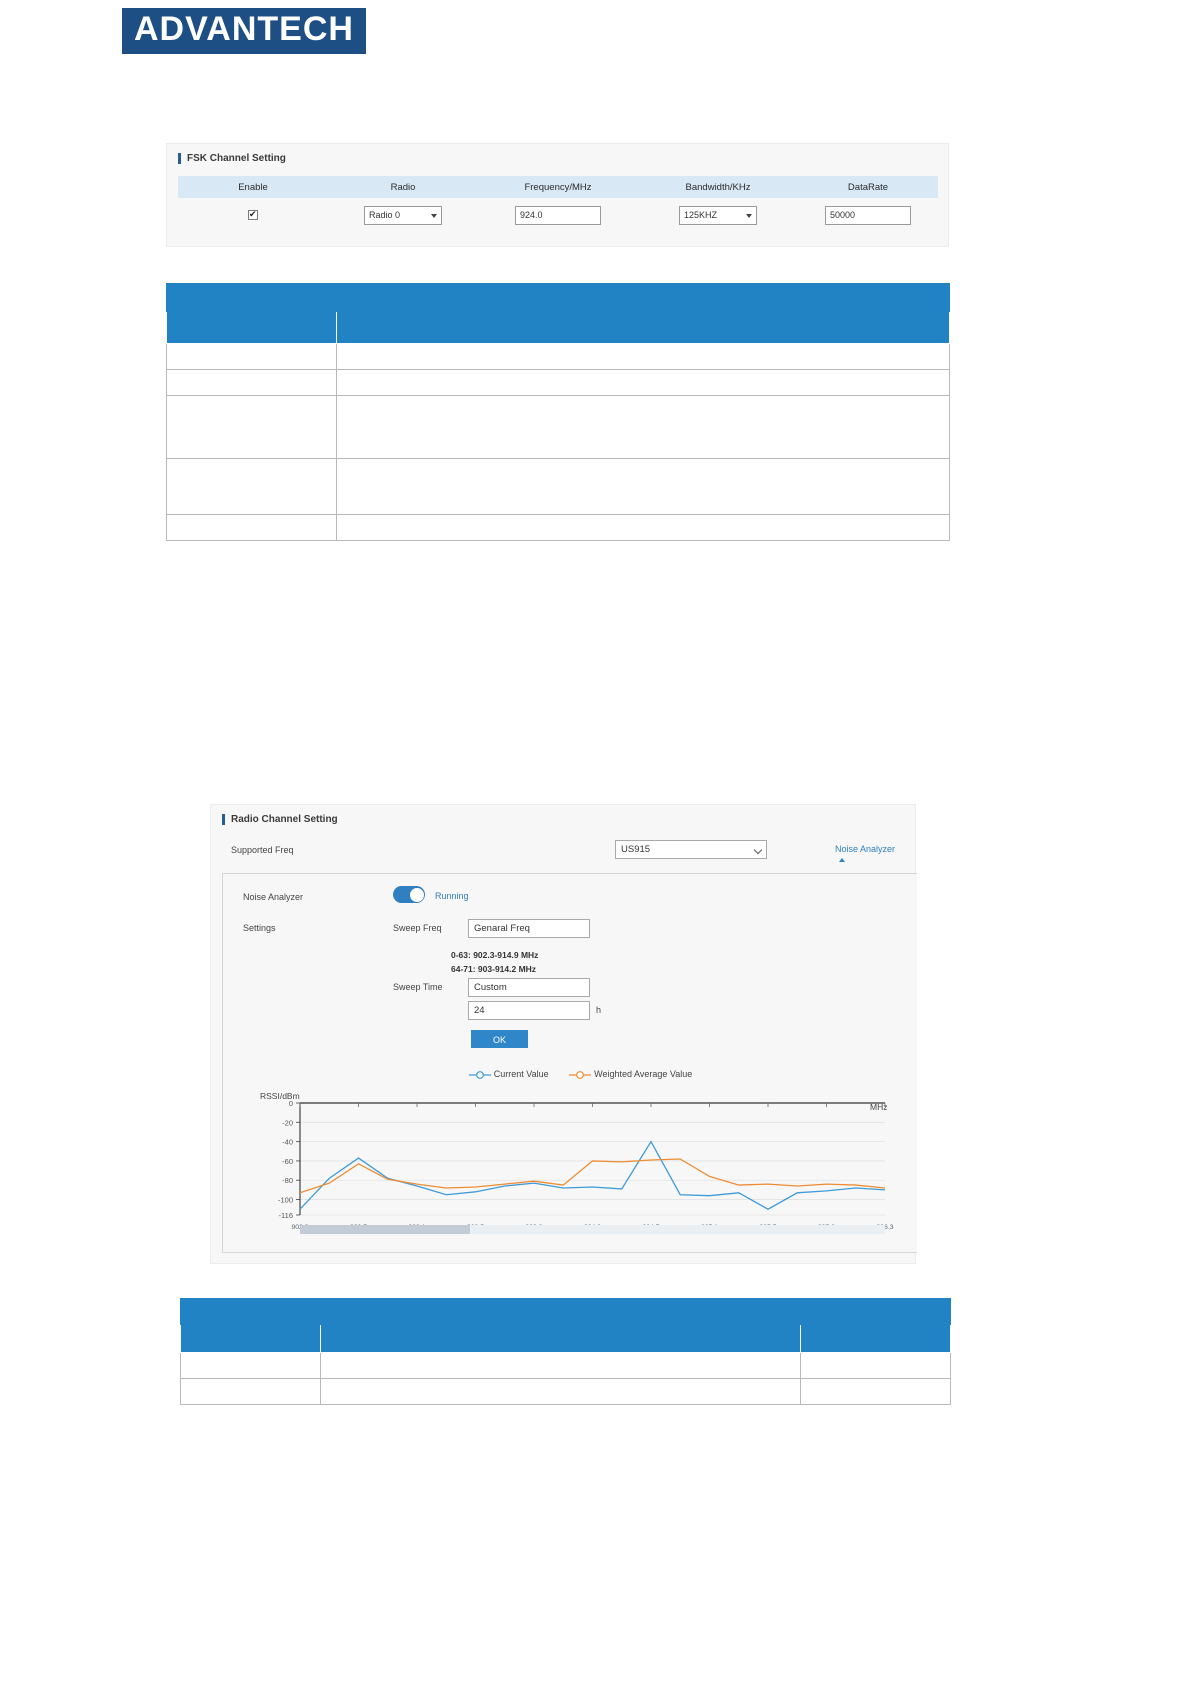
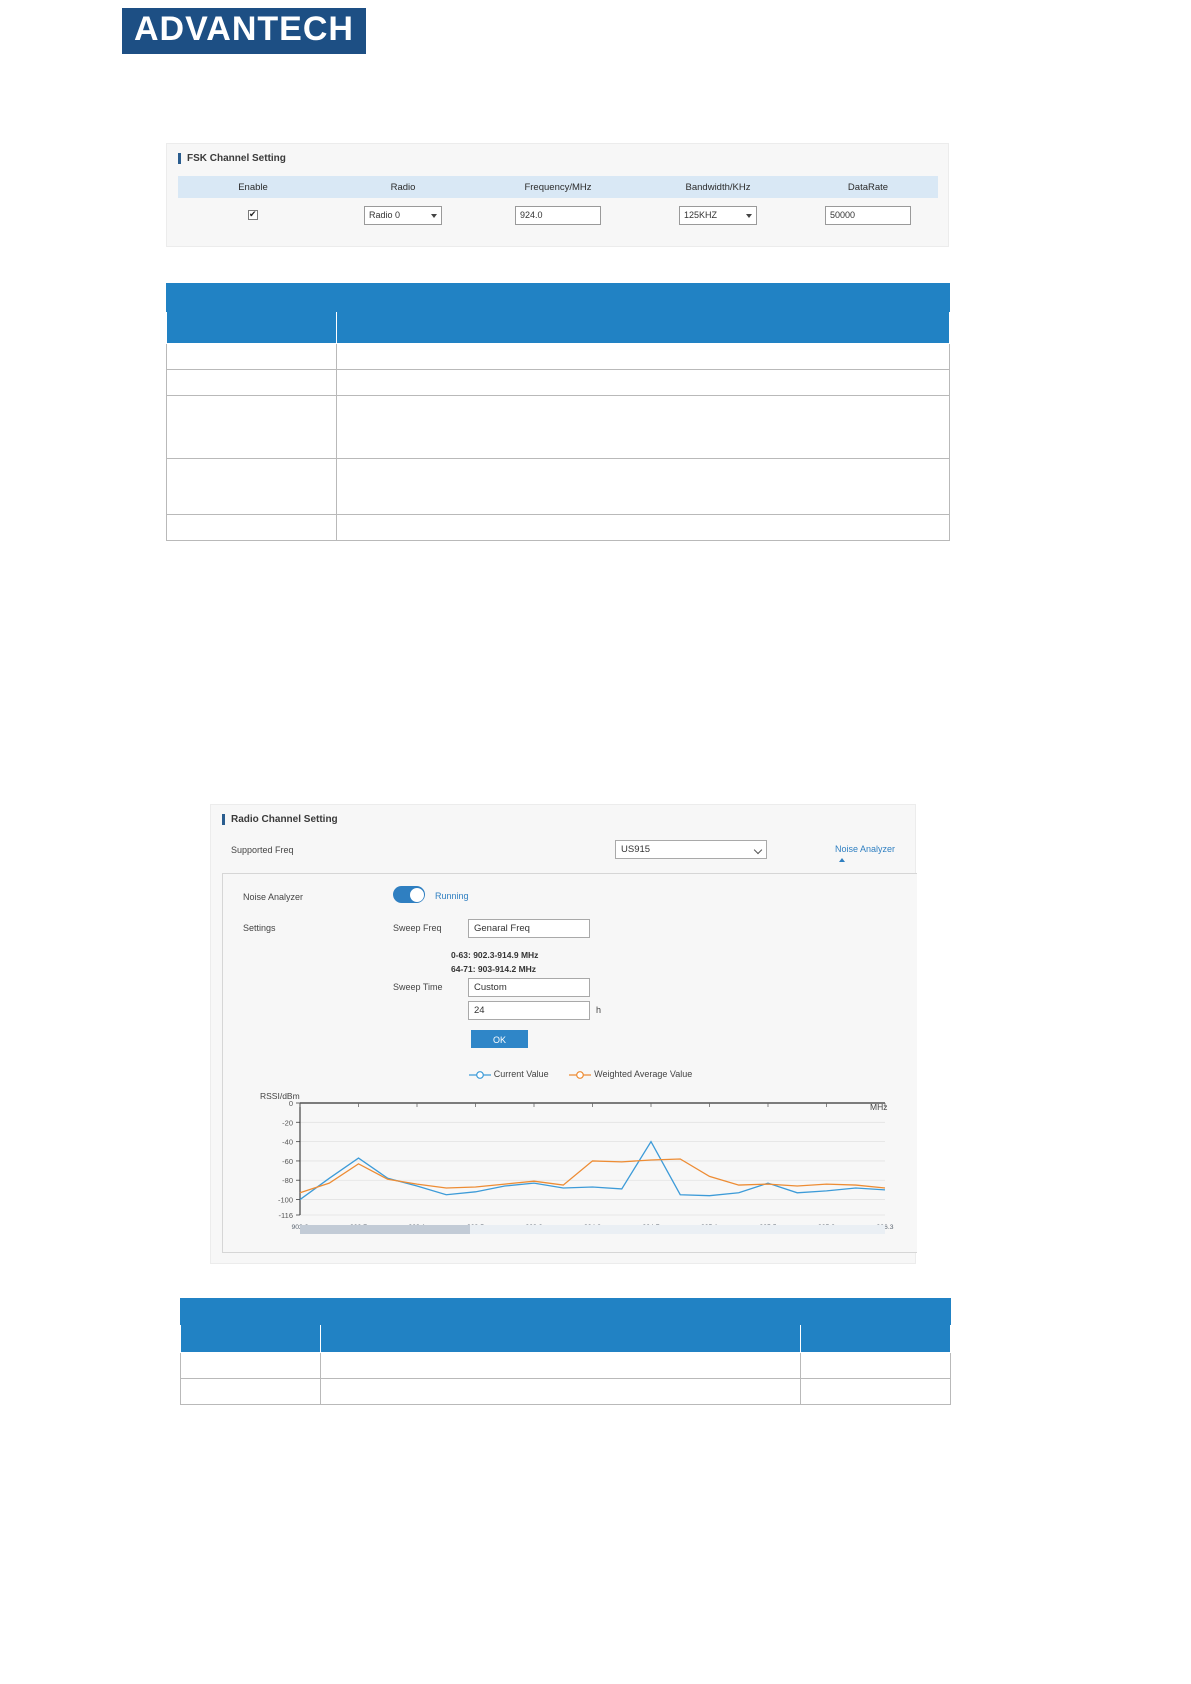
Current Value/902.3: -110 -> -100
Current Value/905.5: -110 -> -80
